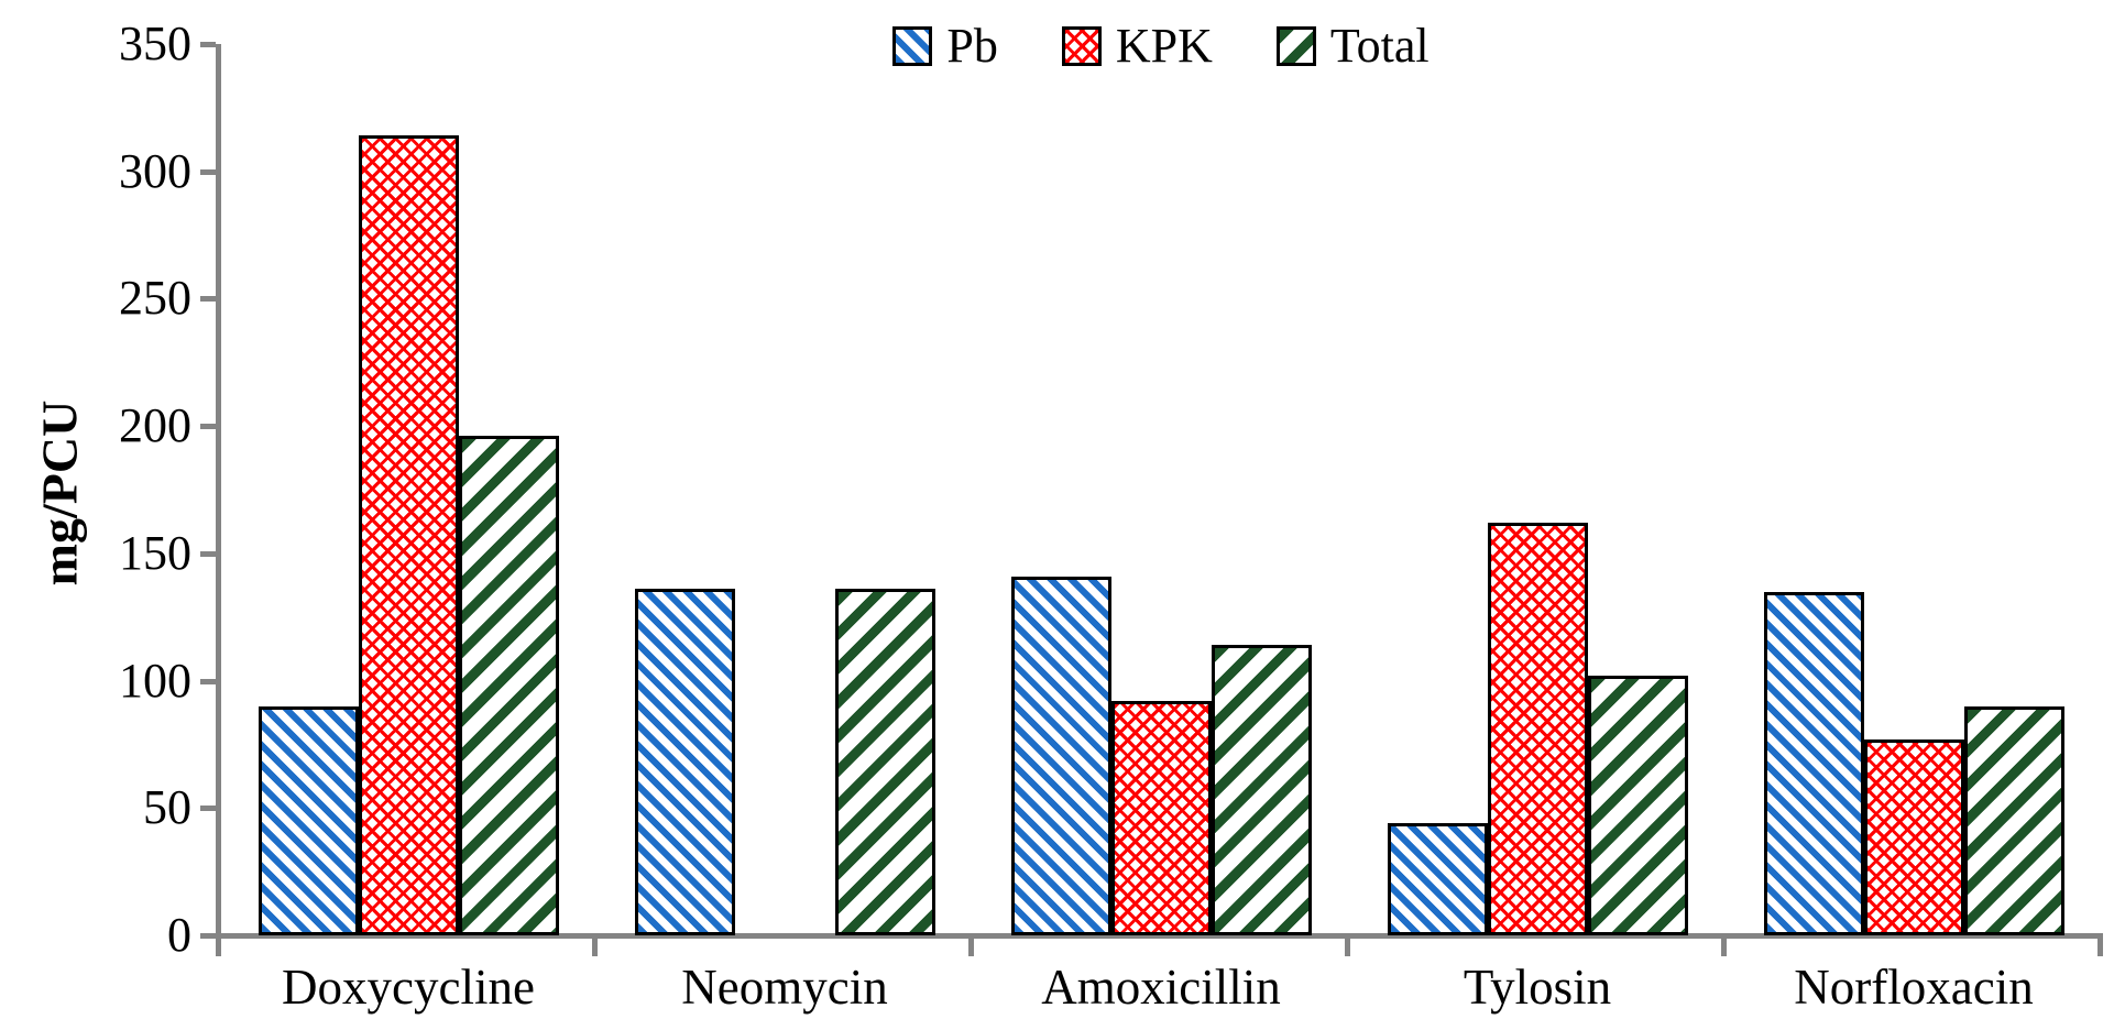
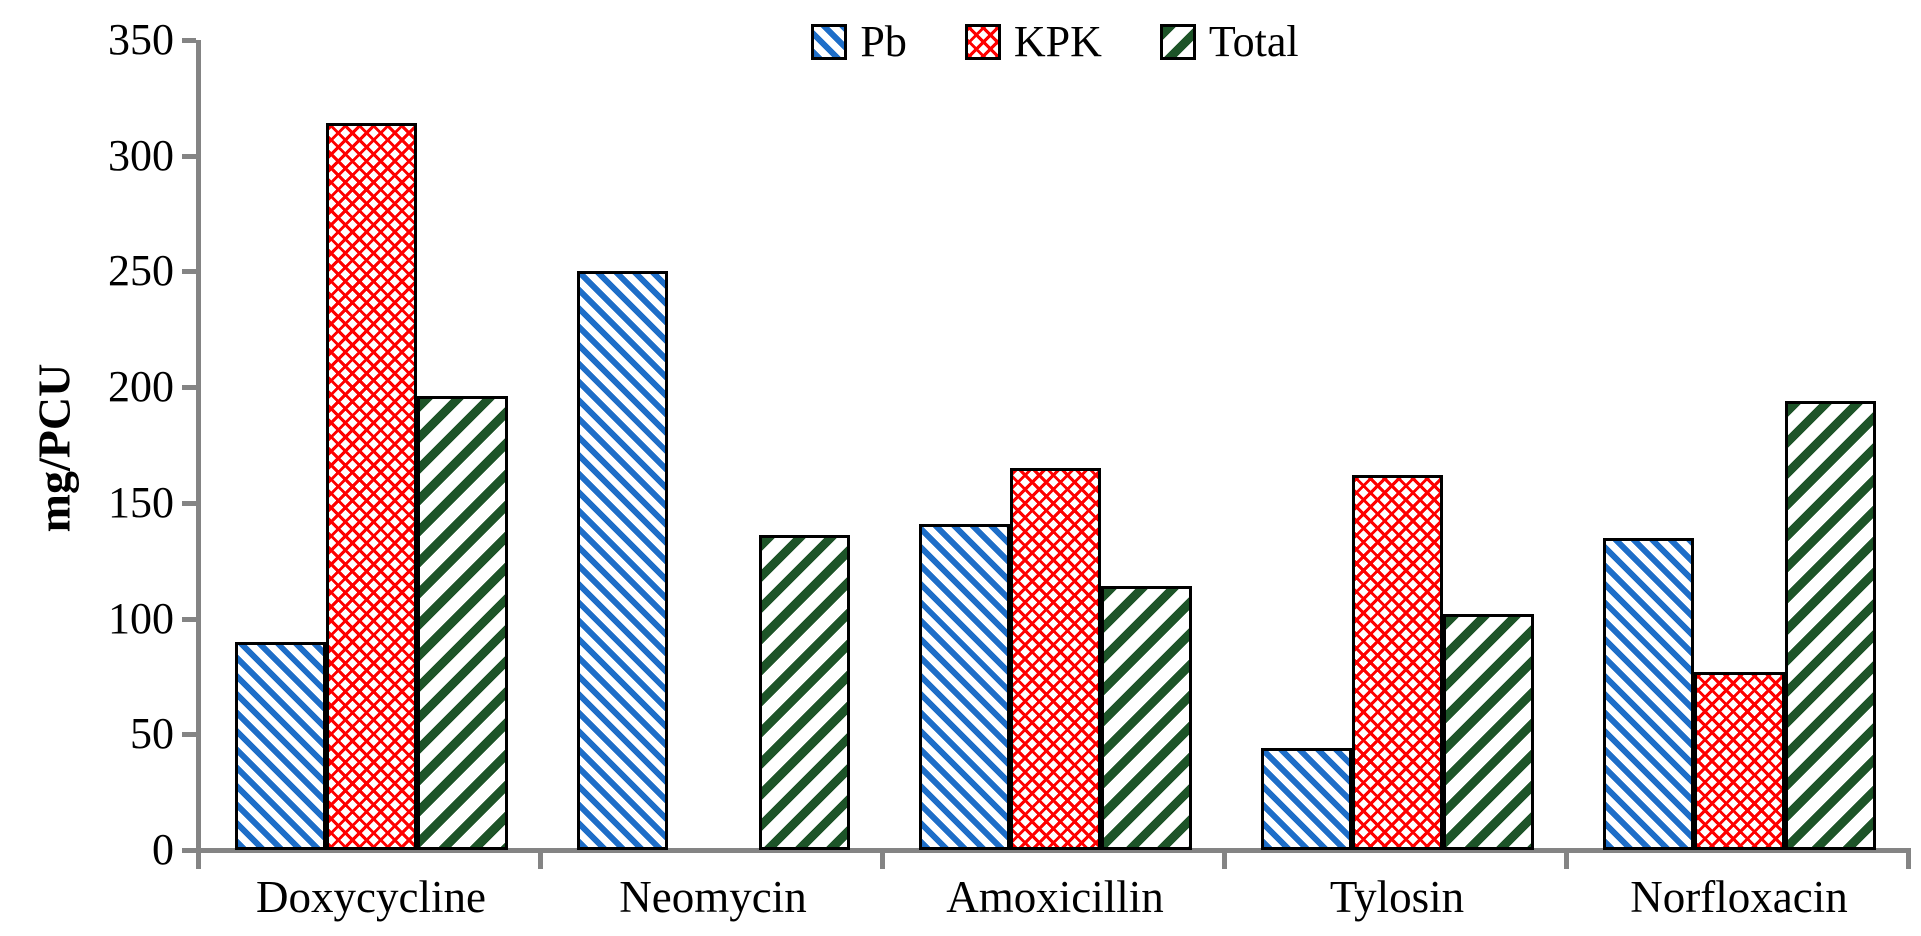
Pb/Neomycin: 136 -> 250
KPK/Amoxicillin: 92 -> 165
Total/Norfloxacin: 90 -> 194
